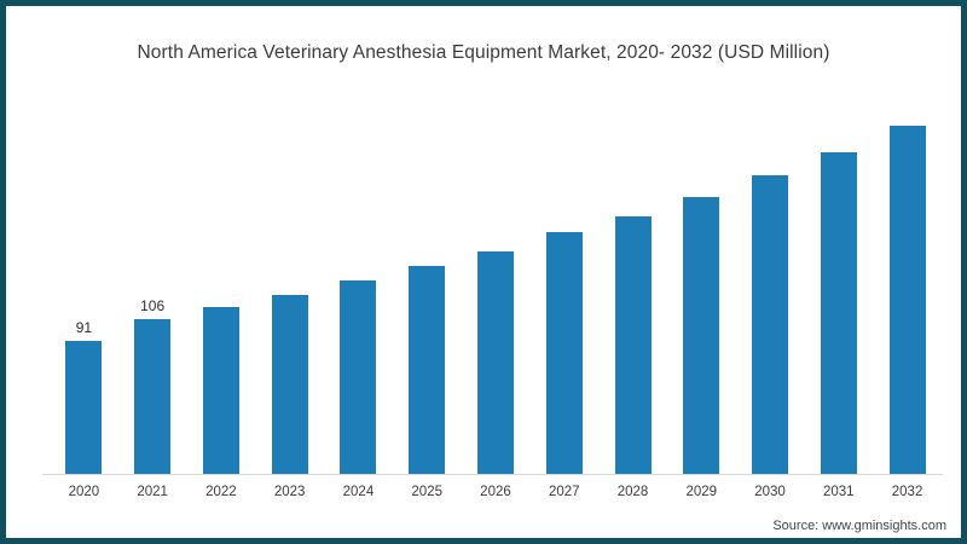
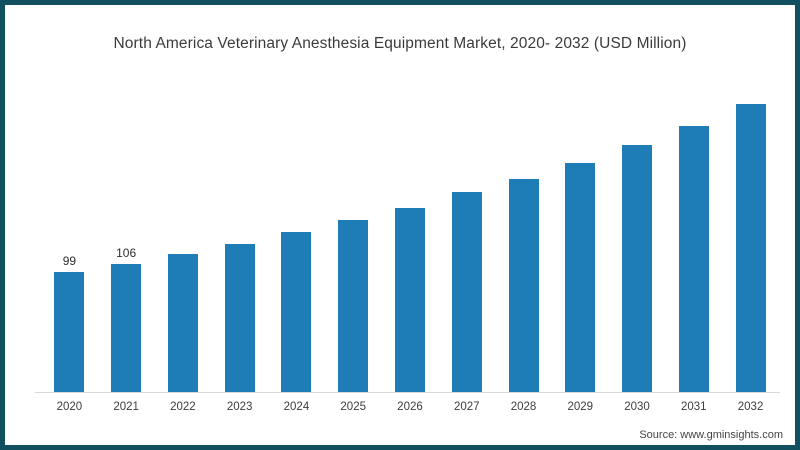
2020: 91 -> 99
